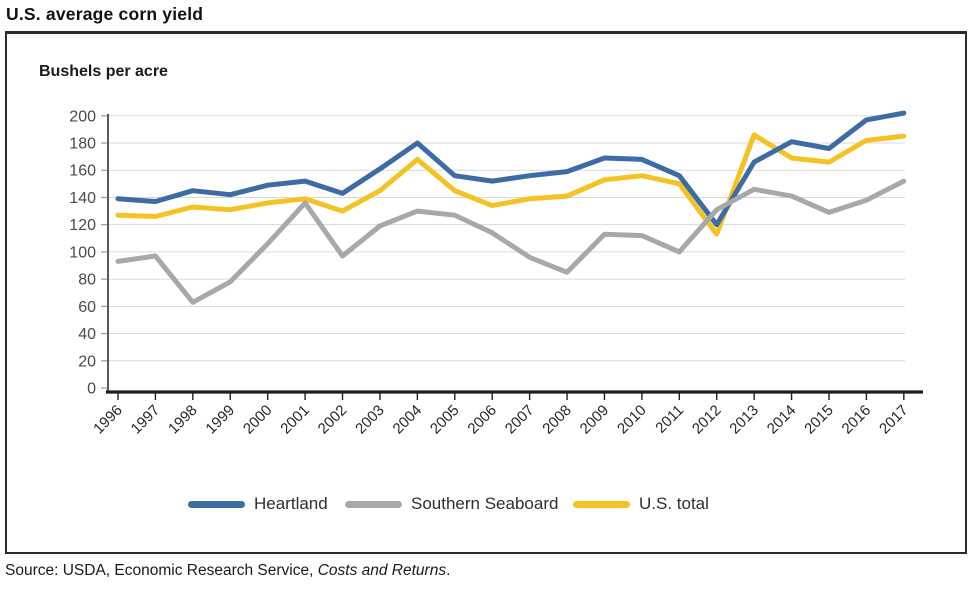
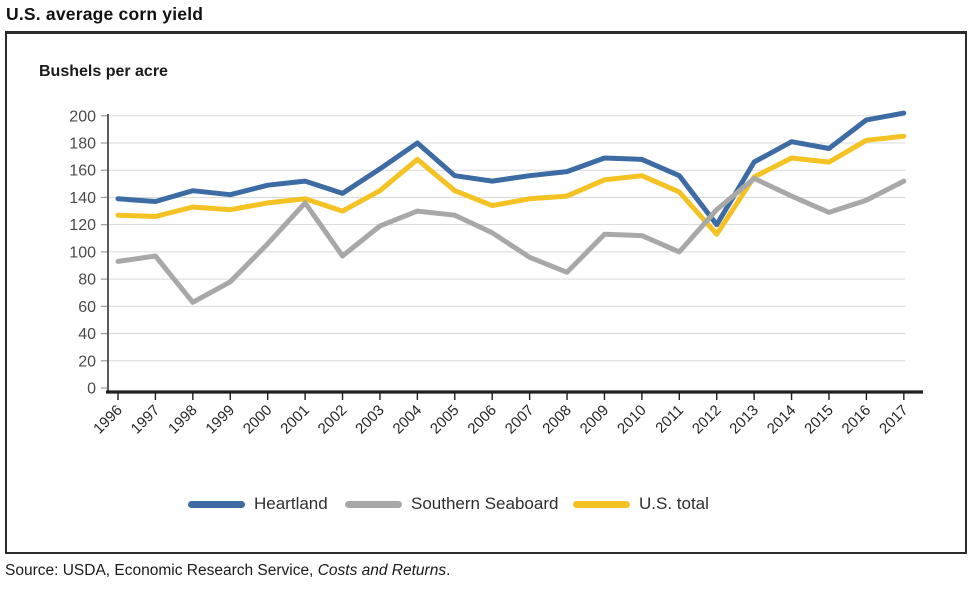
U.S. total/2011: 150 -> 144
Southern Seaboard/2013: 146 -> 154
U.S. total/2013: 186 -> 155
